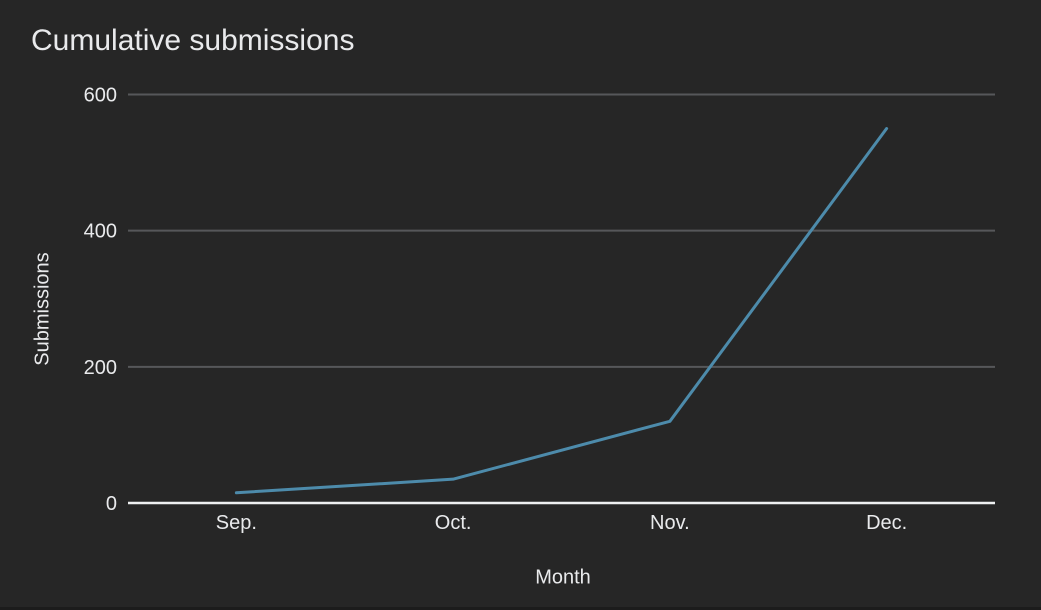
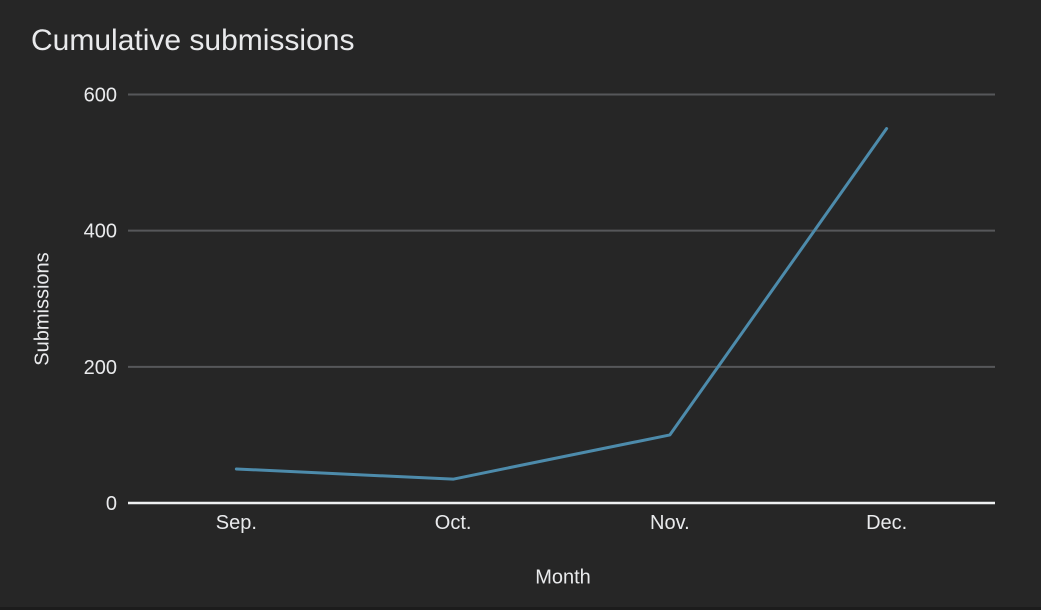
Sep.: 20 -> 50
Nov.: 120 -> 100
